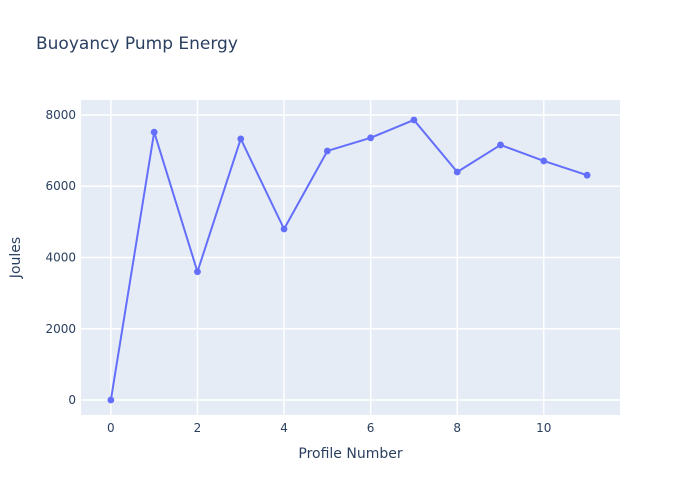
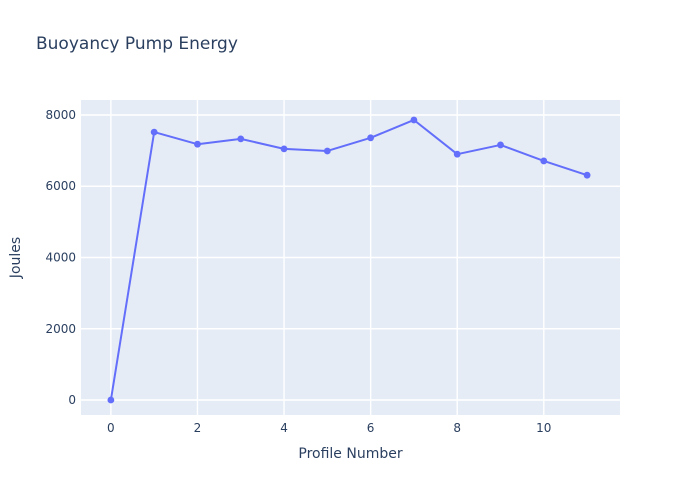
2: 3600 -> 7200
4: 4800 -> 7000
8: 6400 -> 6900
